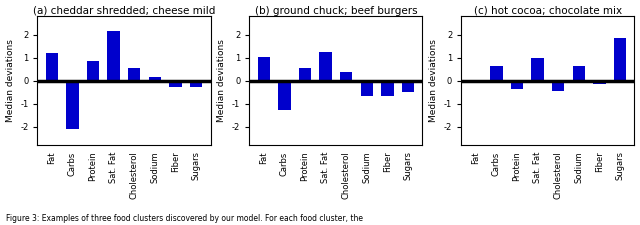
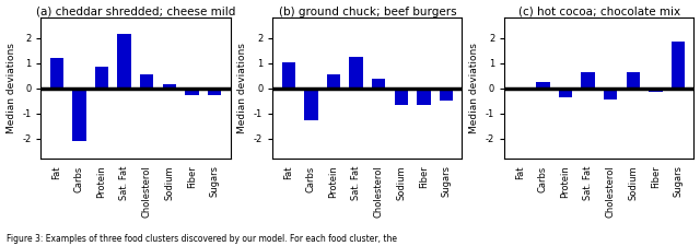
(c) hot cocoa; chocolate mix/Carbs: 0.65 -> 0.25
(c) hot cocoa; chocolate mix/Sat. Fat: 1.00 -> 0.65
